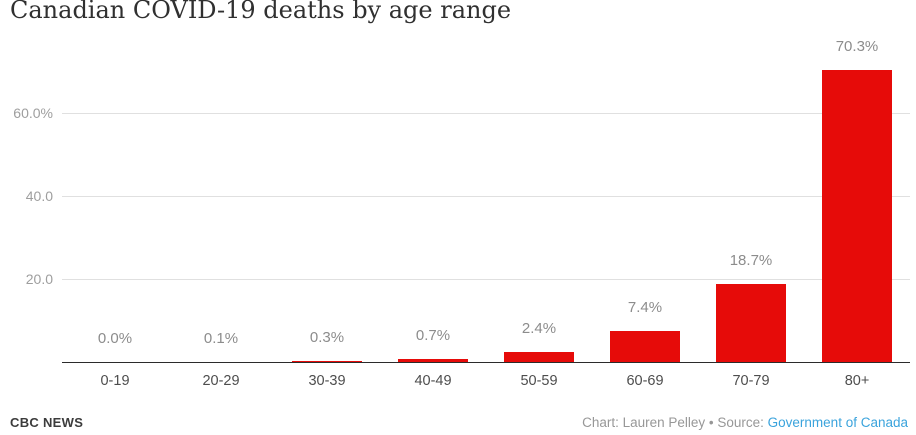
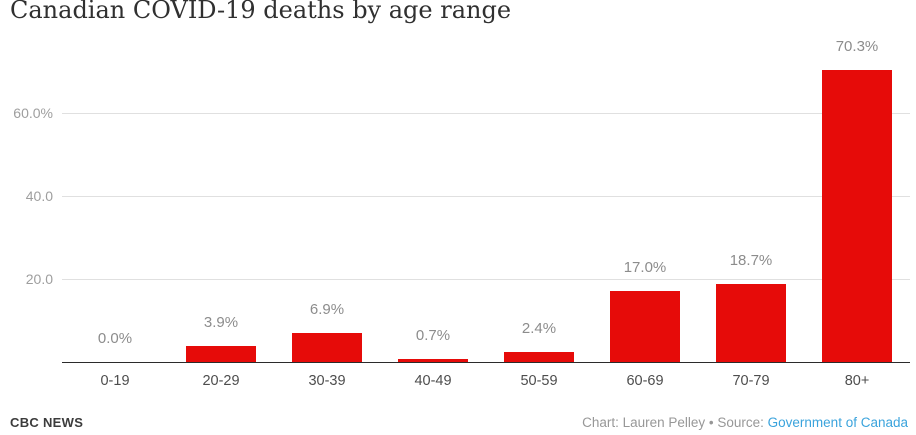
20-29: 0.1% -> 3.9%
30-39: 0.3% -> 6.9%
60-69: 7.4% -> 17.0%
